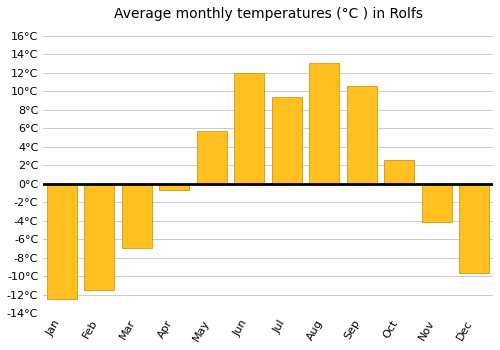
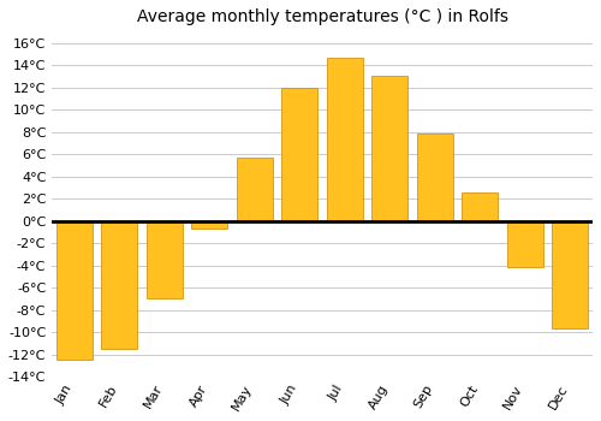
Jul: 9.4°C -> 14.7°C
Sep: 10.6°C -> 7.8°C
